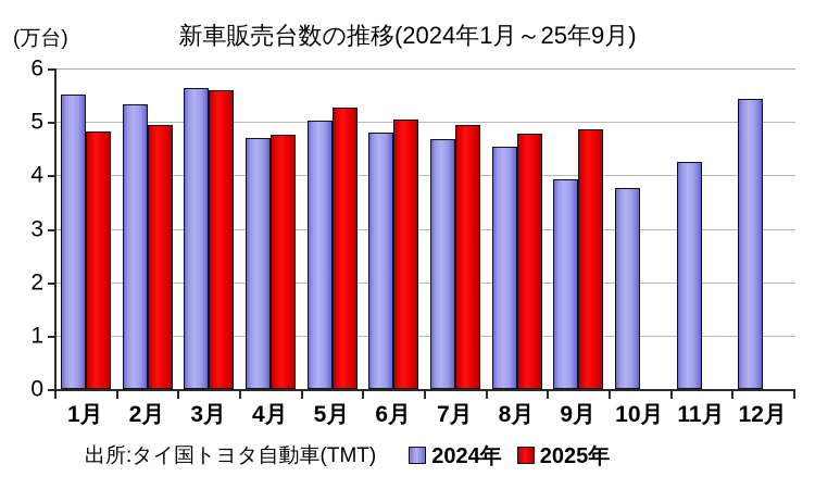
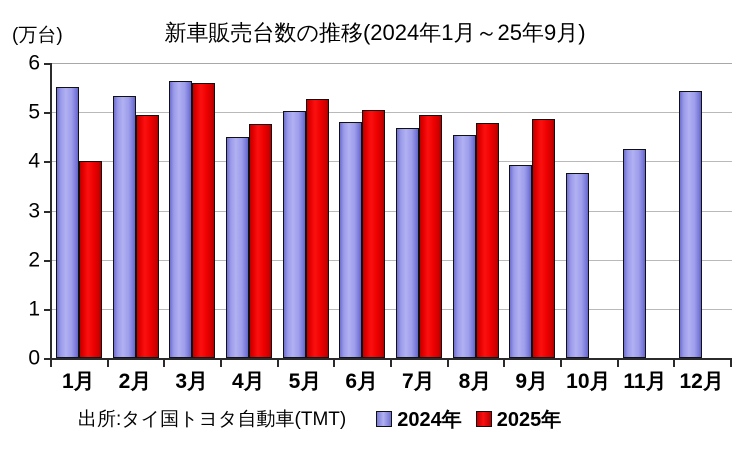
2025年/1月: 4.8 -> 4.0
2024年/4月: 4.7 -> 4.5
